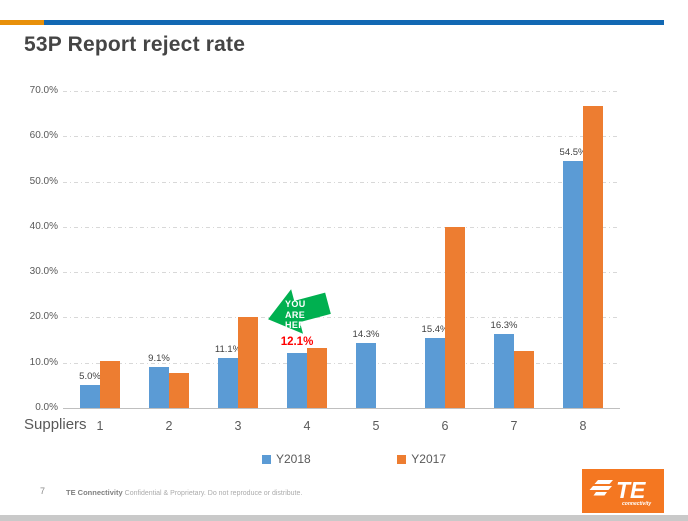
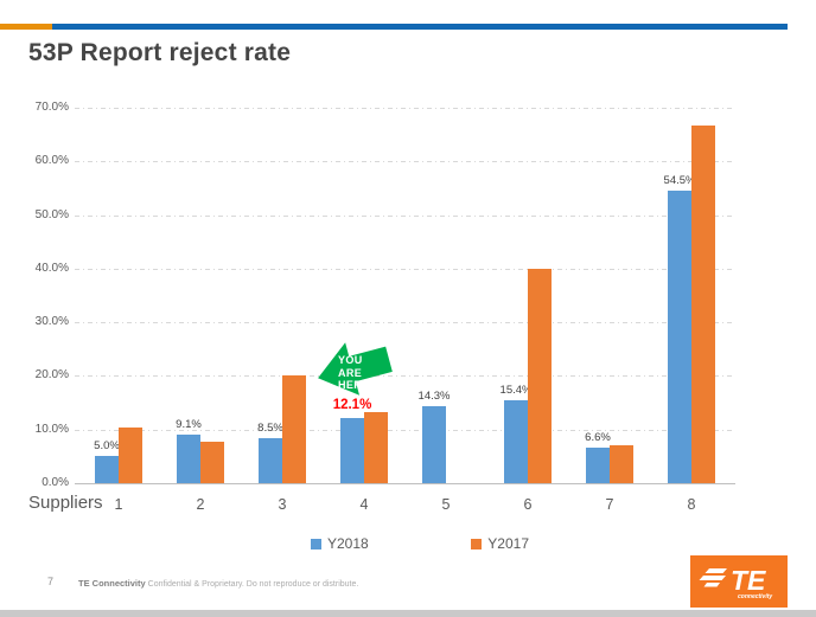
Y2018/3: 11.1% -> 8.5%
Y2018/7: 16.3% -> 6.6%
Y2017/7: 12% -> 7%
